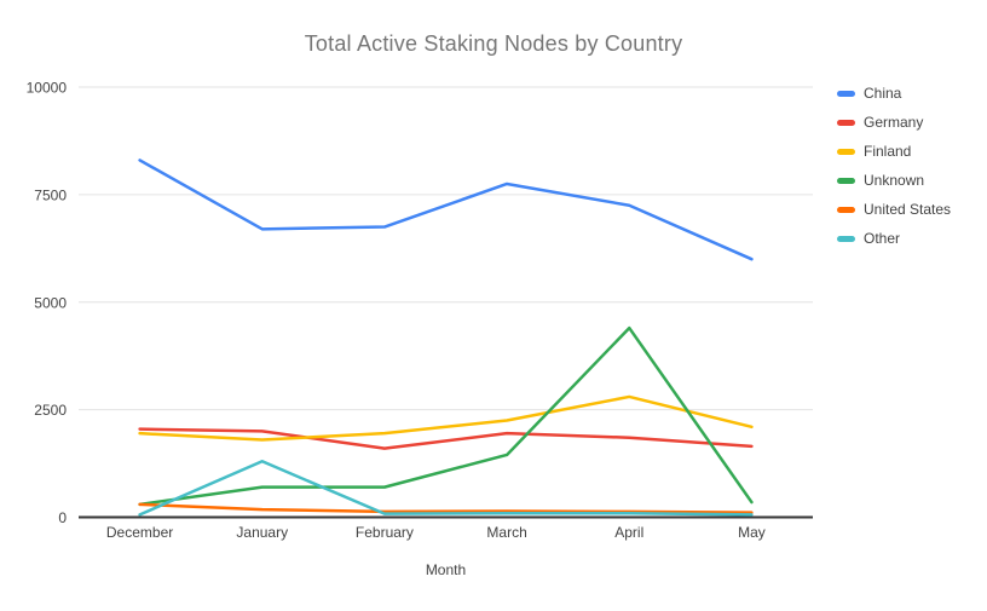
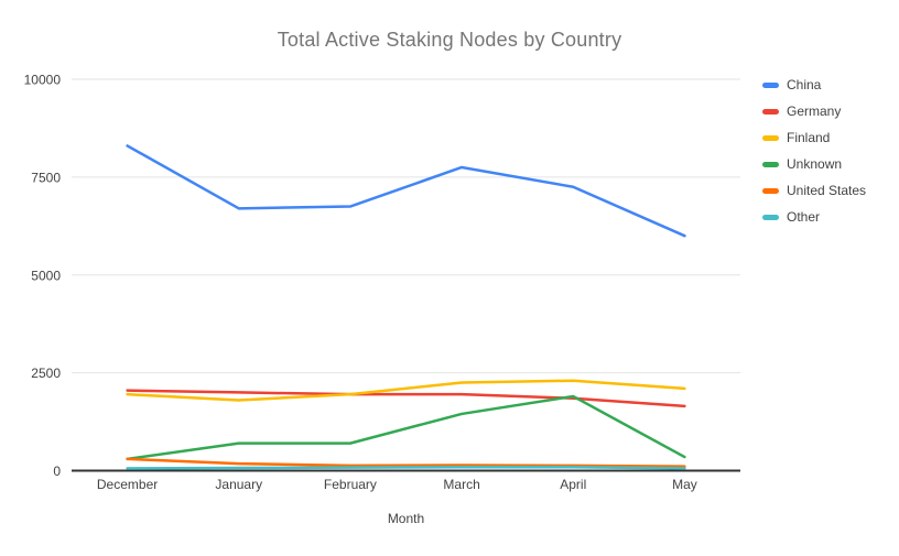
Other/January: 1300 -> 100
Germany/February: 1600 -> 2000
Finland/April: 2800 -> 2300
Unknown/April: 4400 -> 1900
